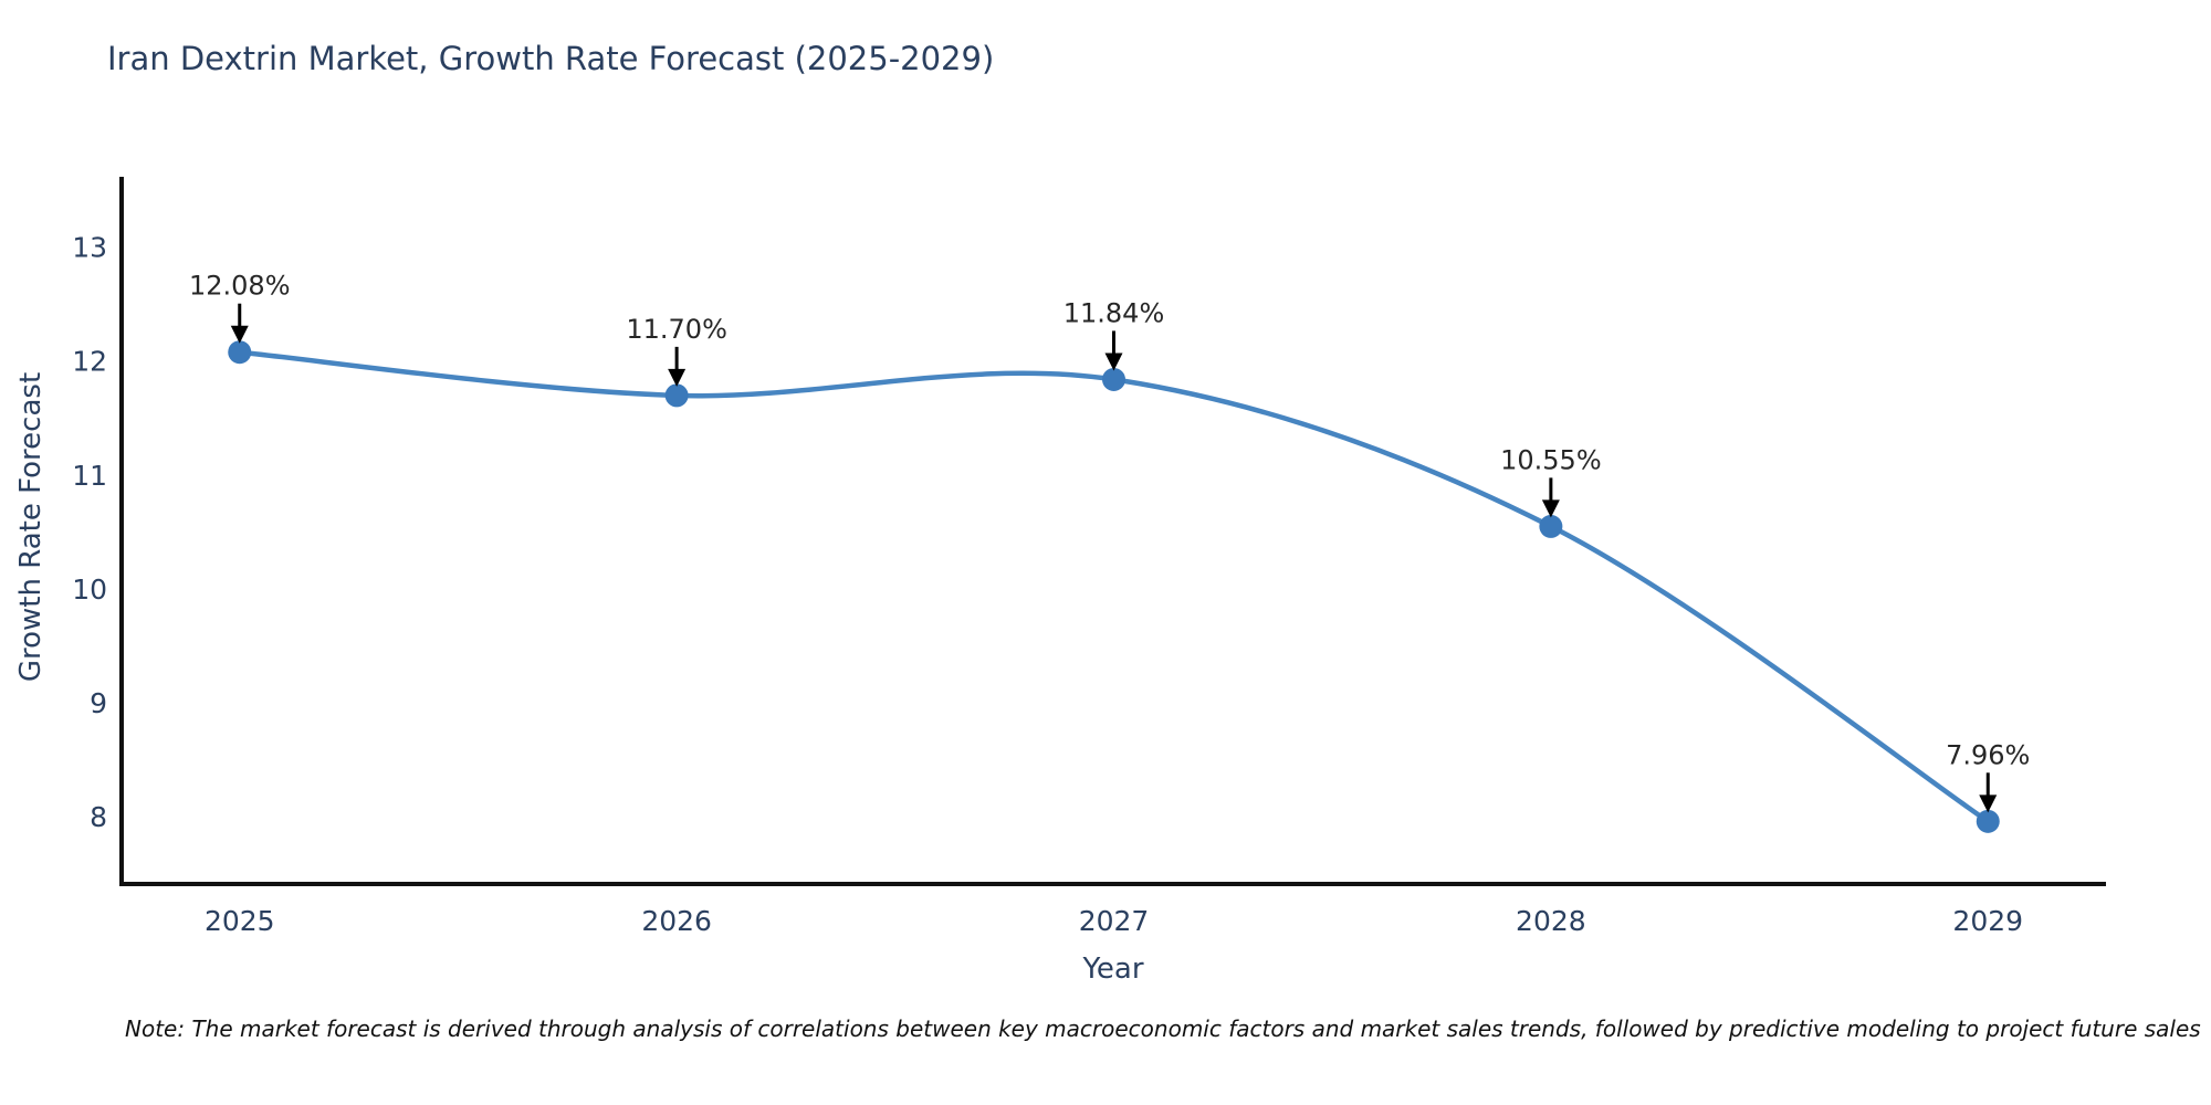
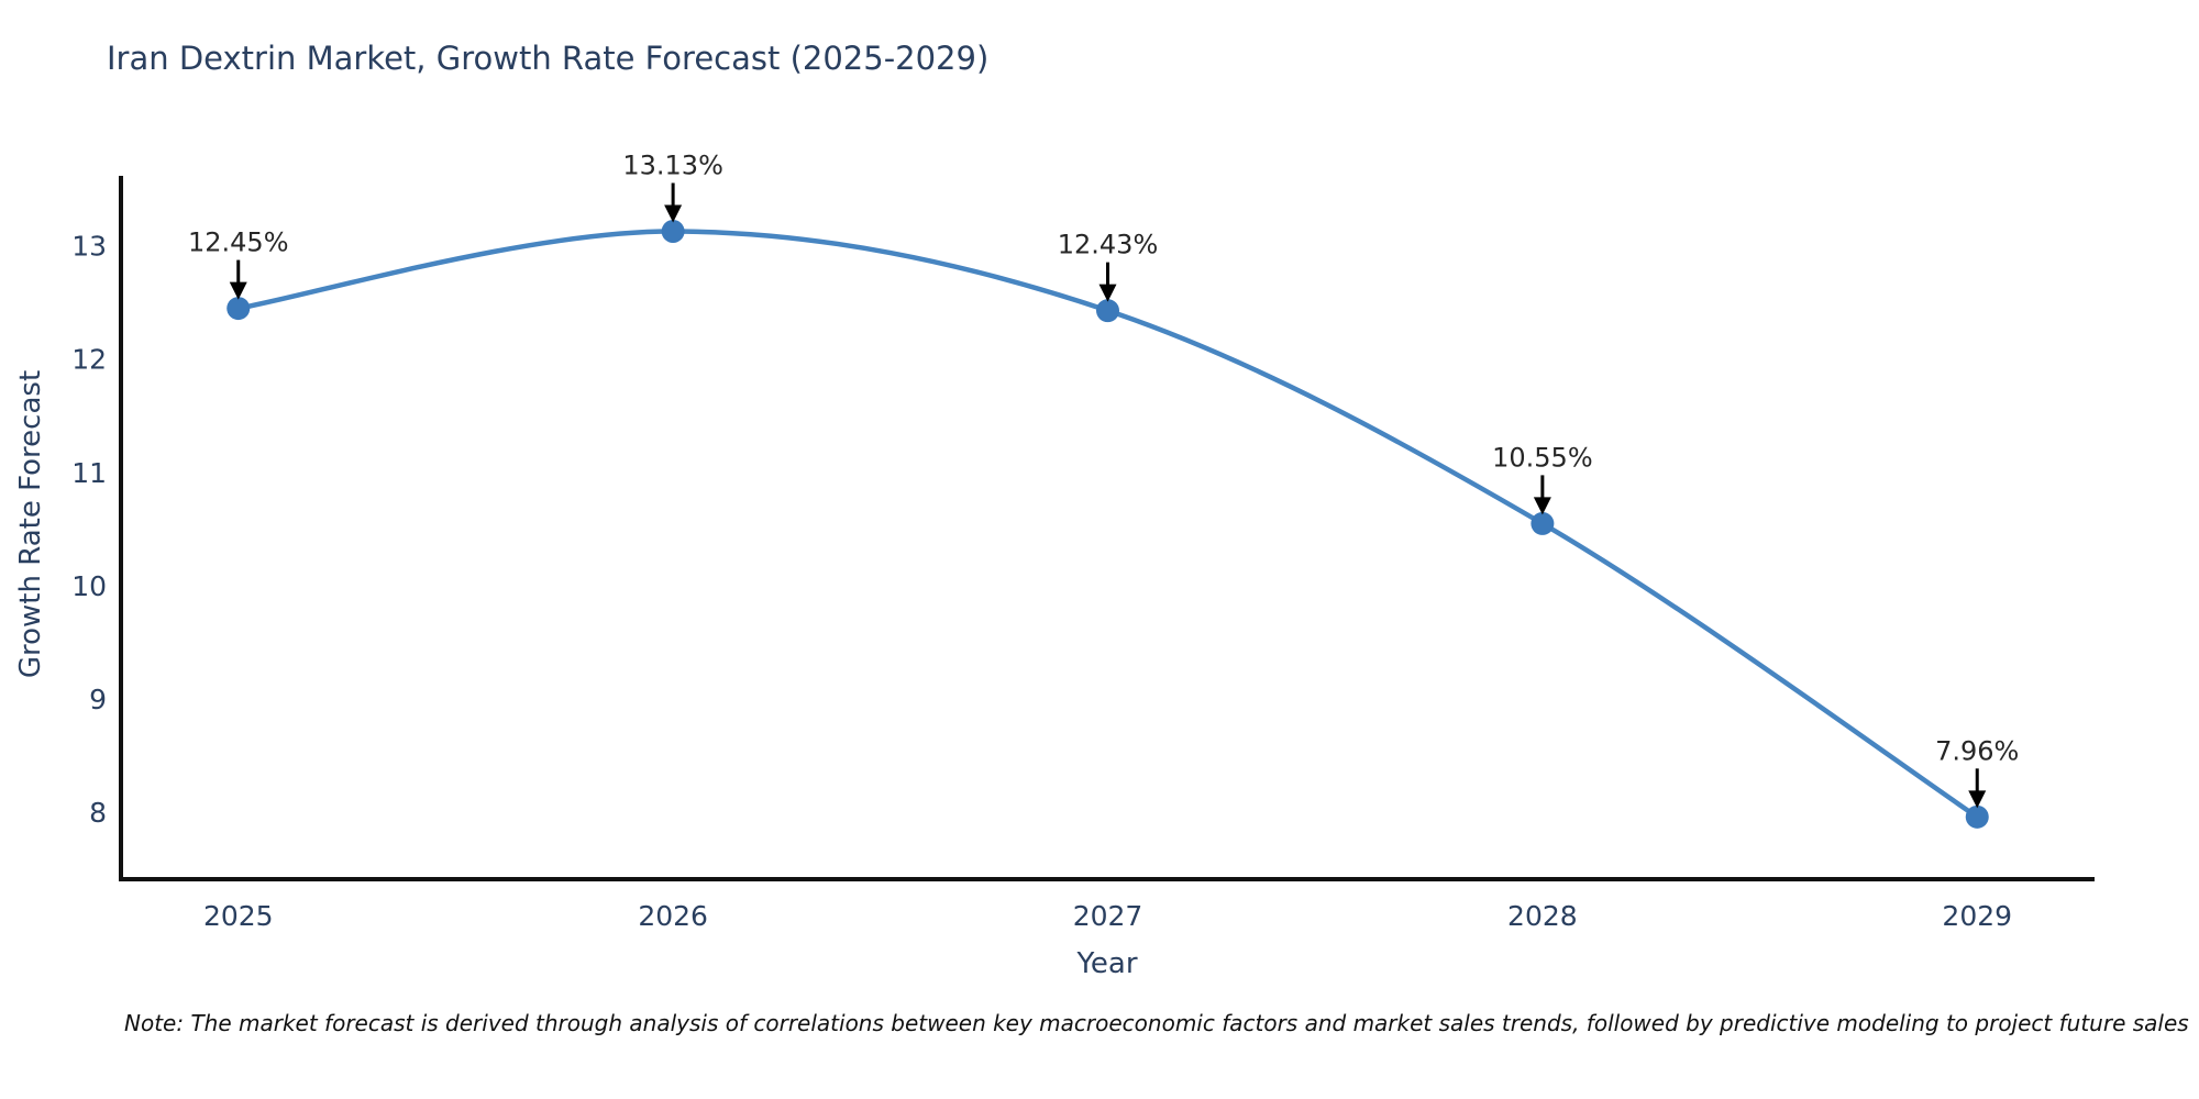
2025: 12.08% -> 12.45%
2026: 11.70% -> 13.13%
2027: 11.84% -> 12.43%
